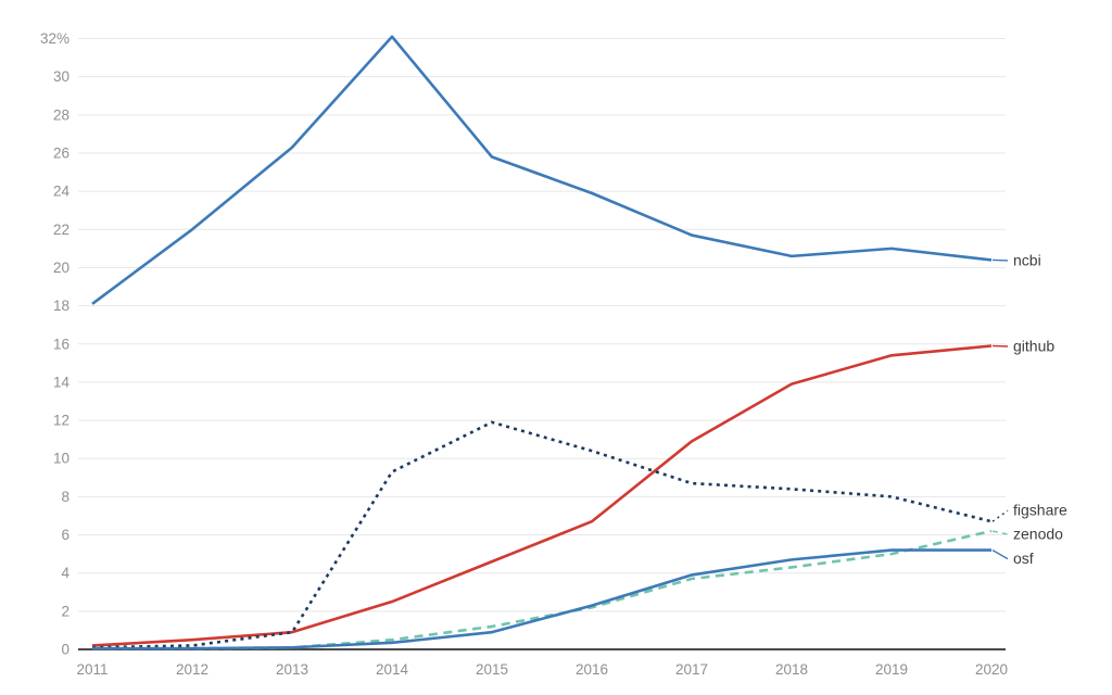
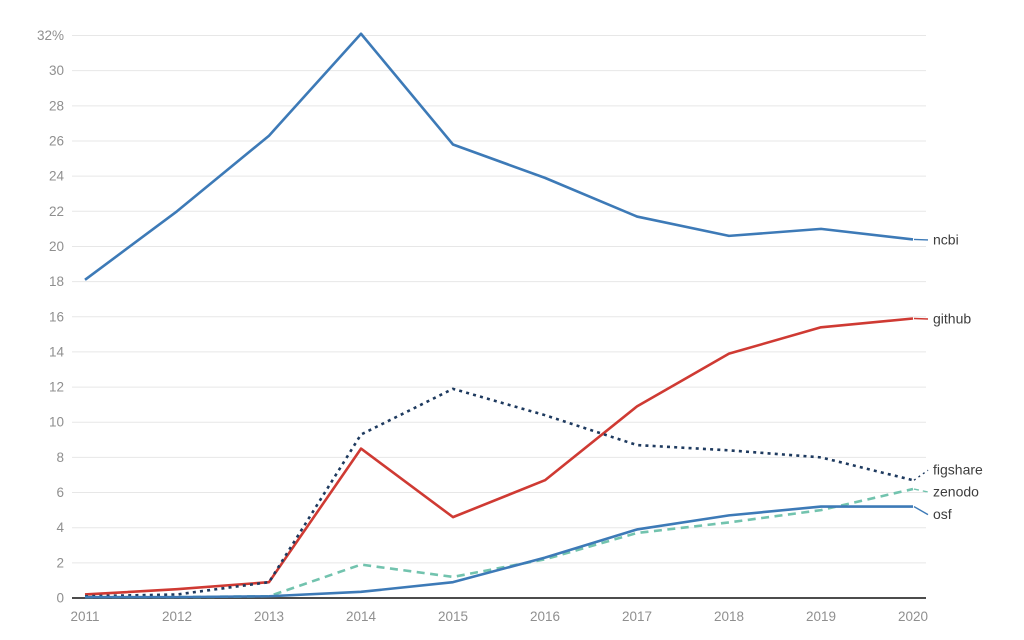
github/2014: 2.5% -> 8.5%
zenodo/2014: 0.5% -> 1.9%
